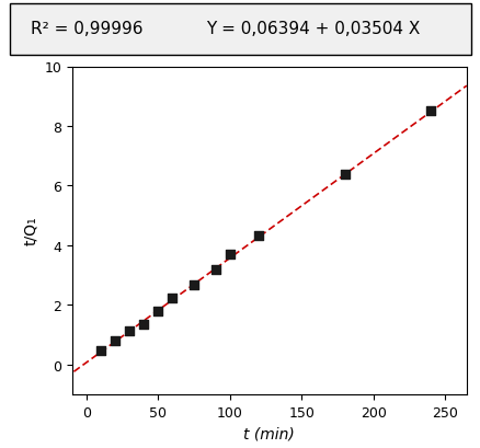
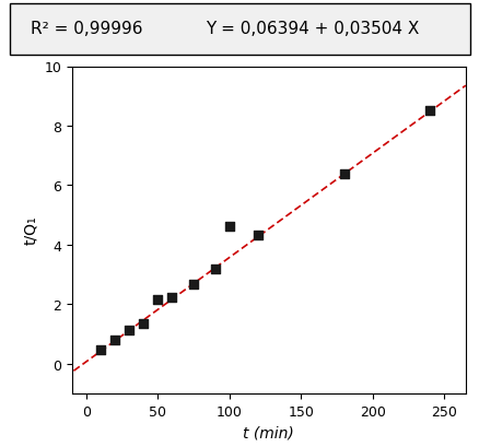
50: 1.78 -> 2.15
100: 3.68 -> 4.60
